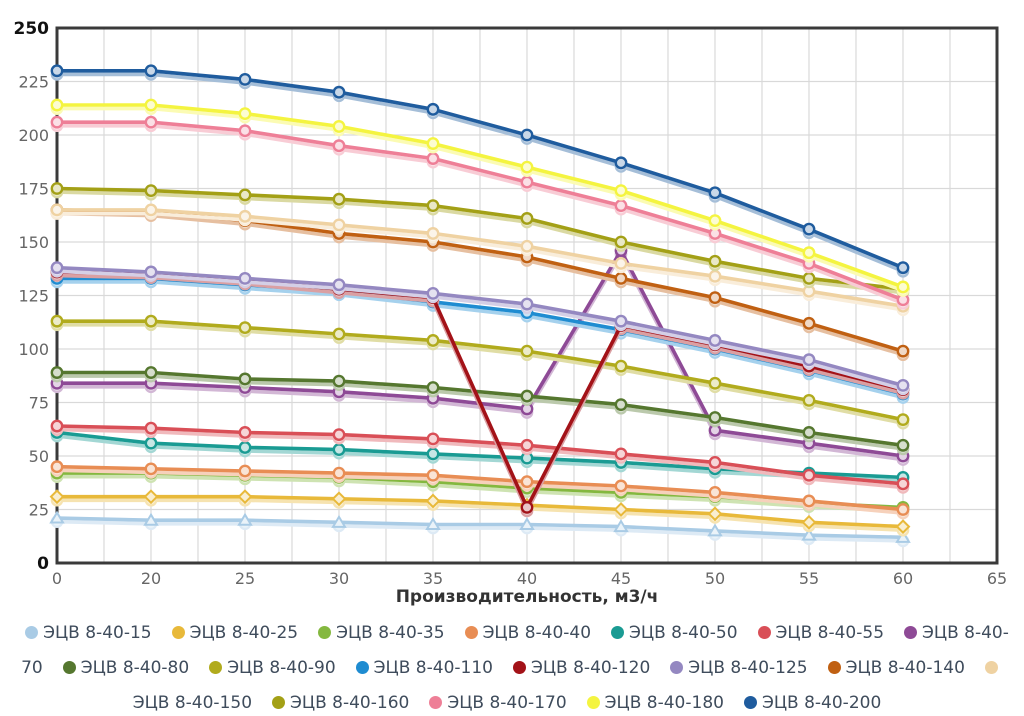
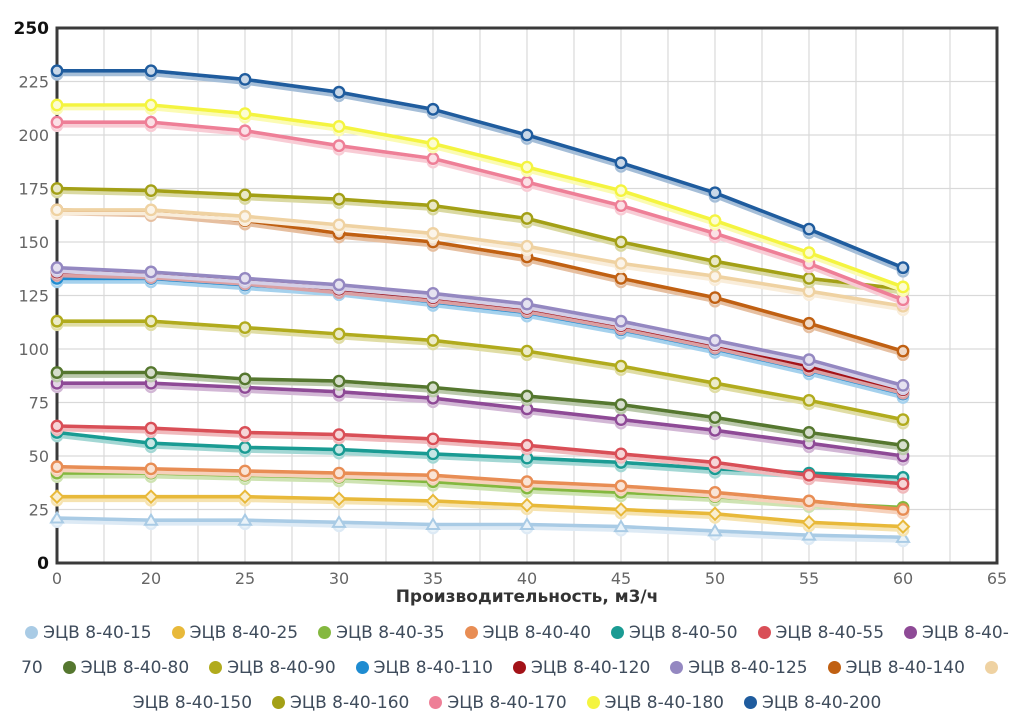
ЭЦВ 8-40-120/40: 26 -> 119
ЭЦВ 8-40-70/45: 146 -> 67
